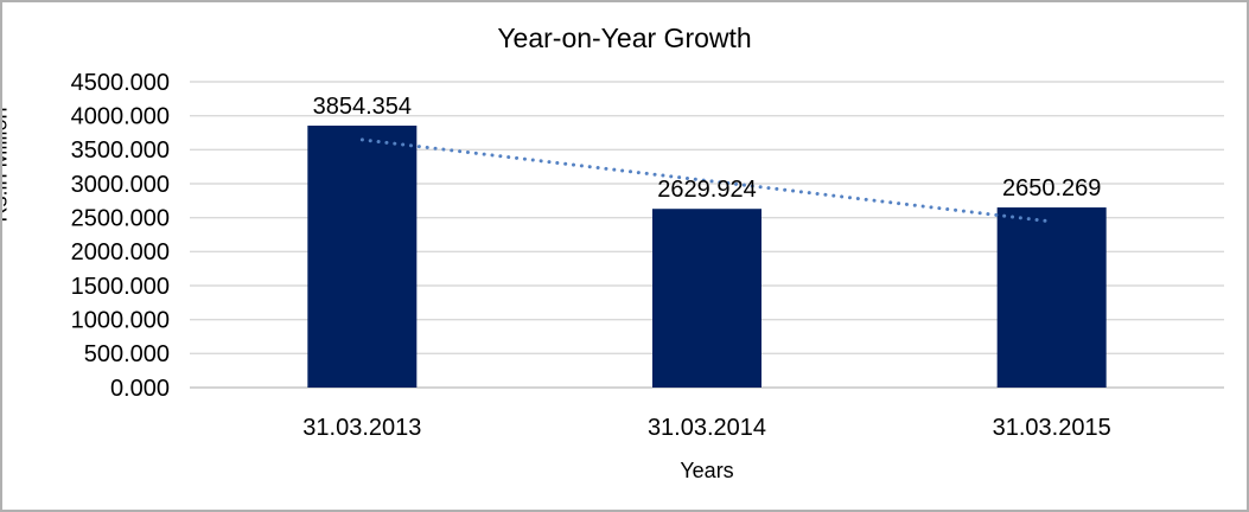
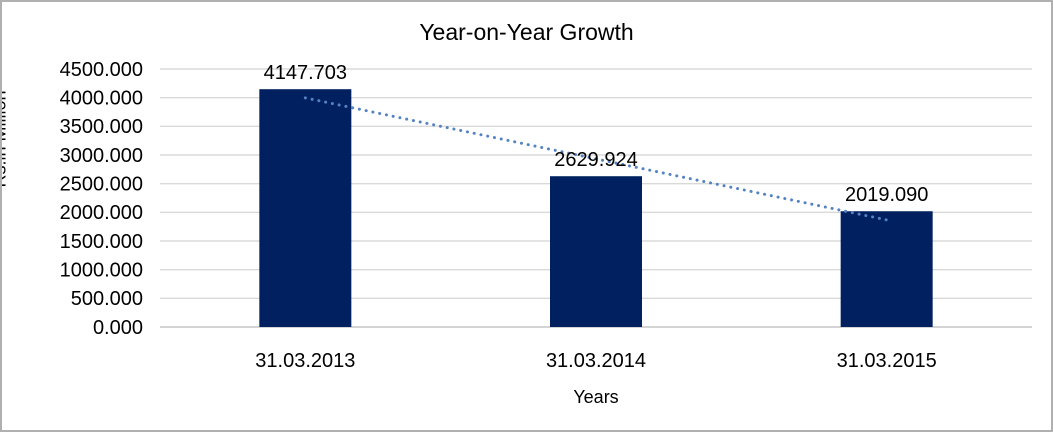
31.03.2013: 3854.354 -> 4147.703
31.03.2015: 2650.269 -> 2019.090
